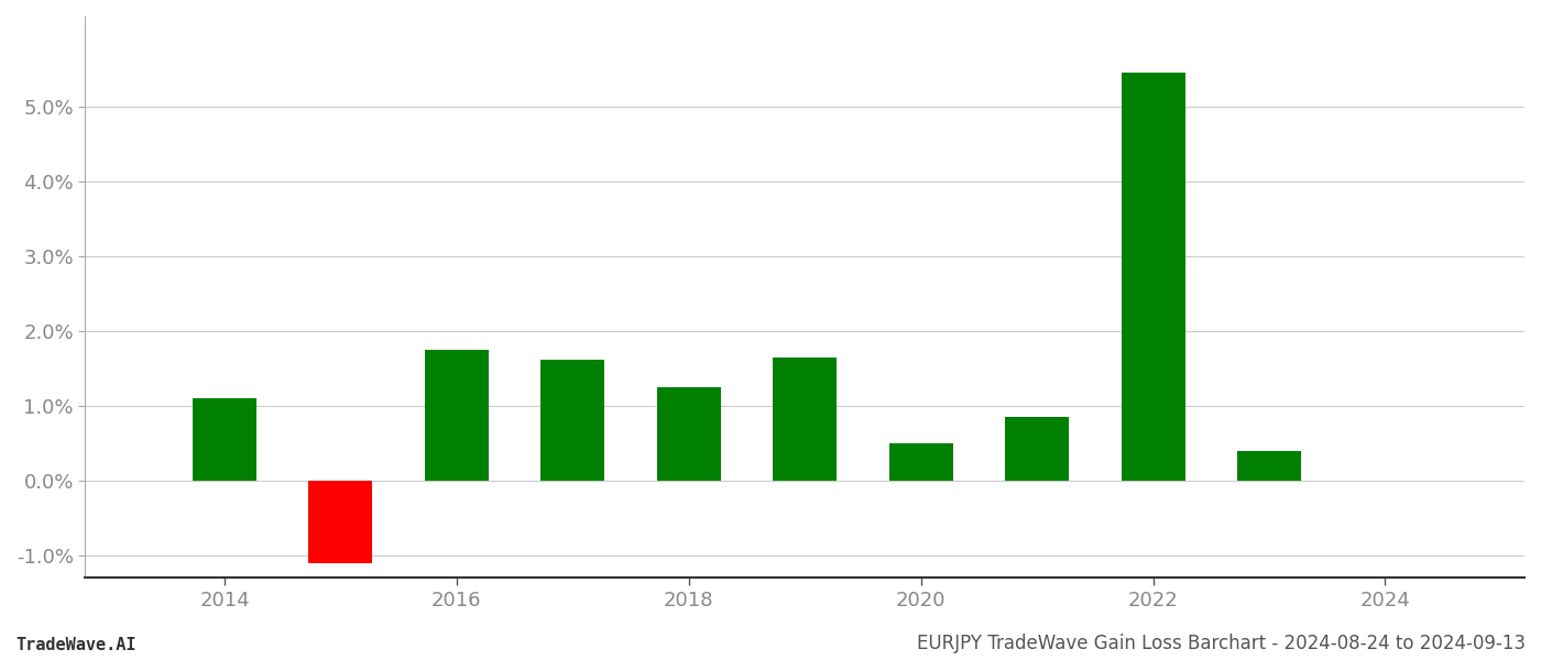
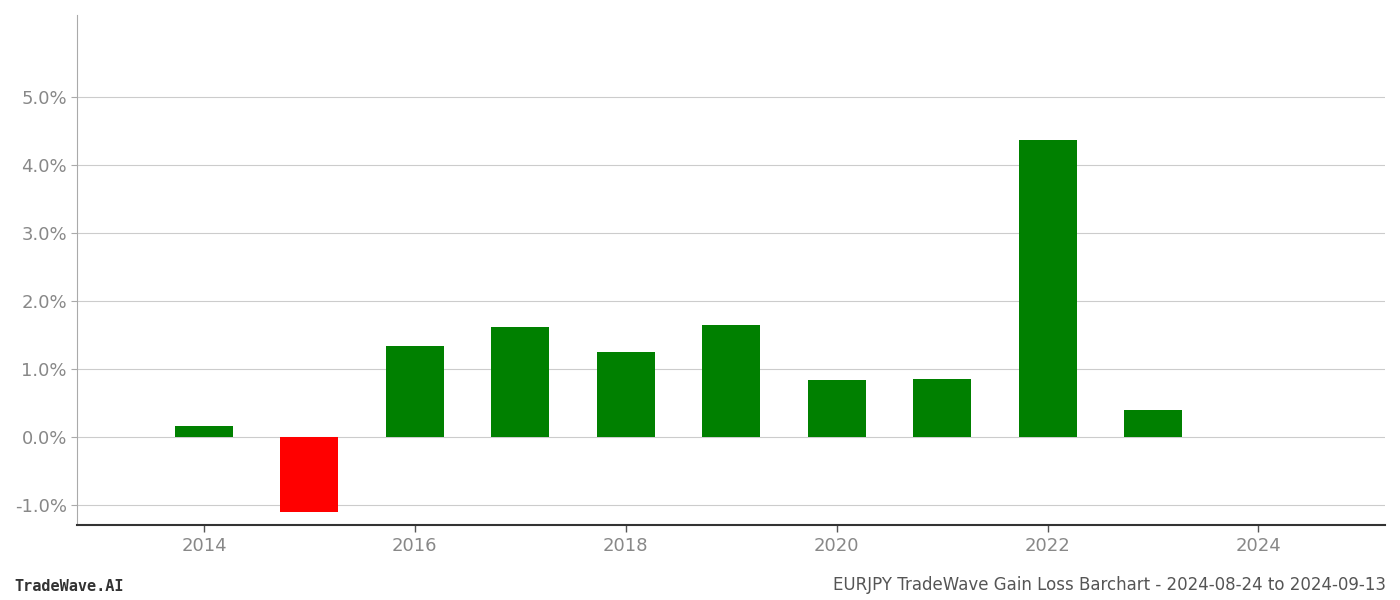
2014: 1.10% -> 0.16%
2016: 1.75% -> 1.34%
2020: 0.50% -> 0.84%
2022: 5.45% -> 4.36%
